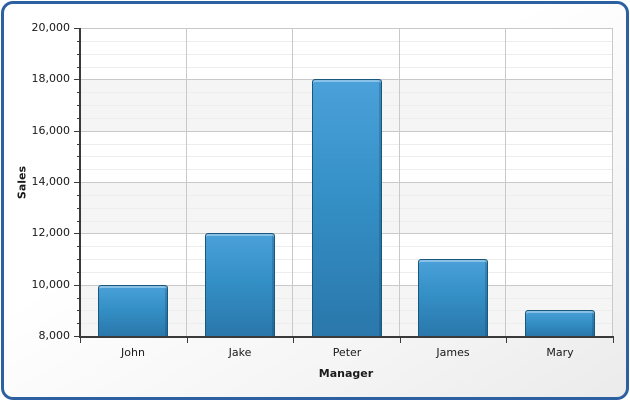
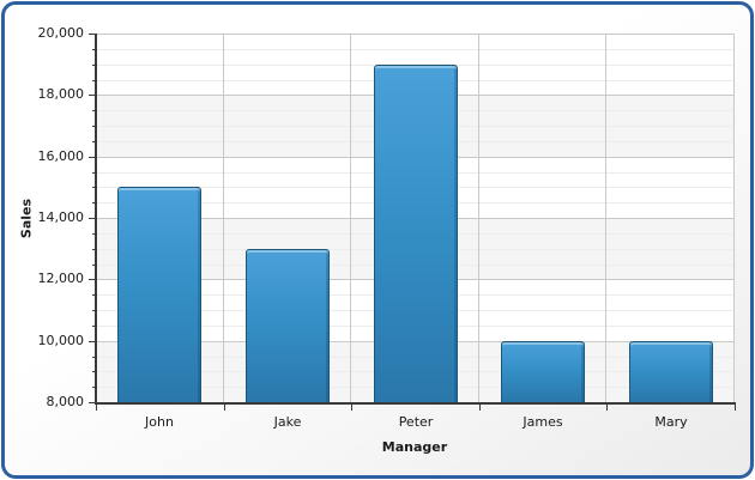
John: 10000 -> 15000
Jake: 12000 -> 13000
Peter: 18000 -> 19000
James: 11000 -> 10000
Mary: 9000 -> 10000
